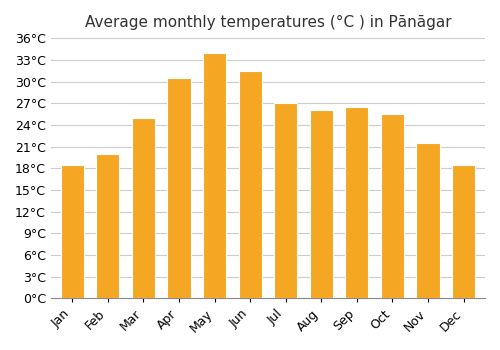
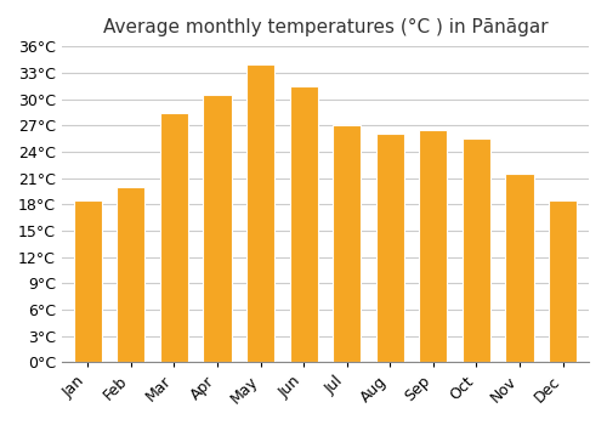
Mar: 25.0°C -> 28.4°C
